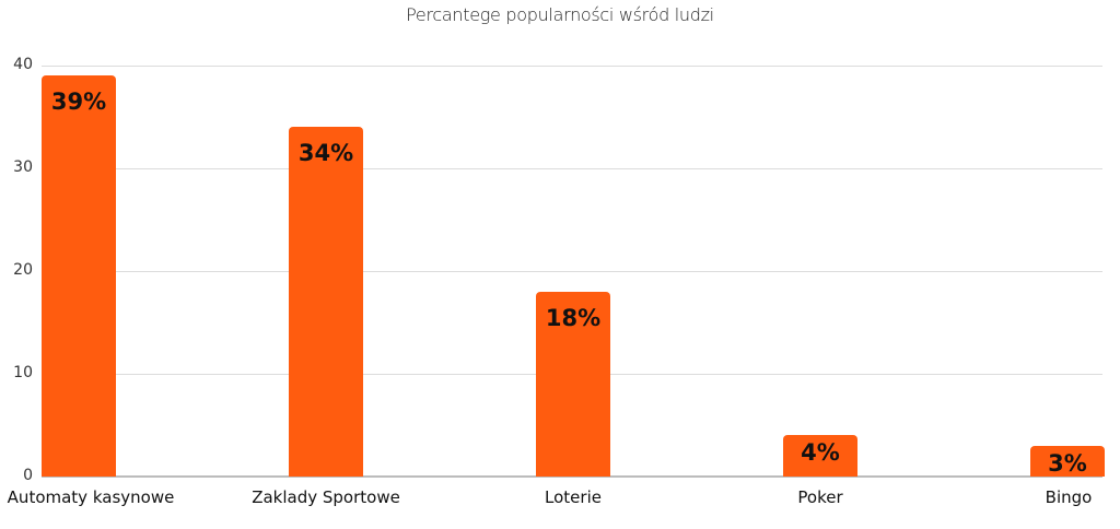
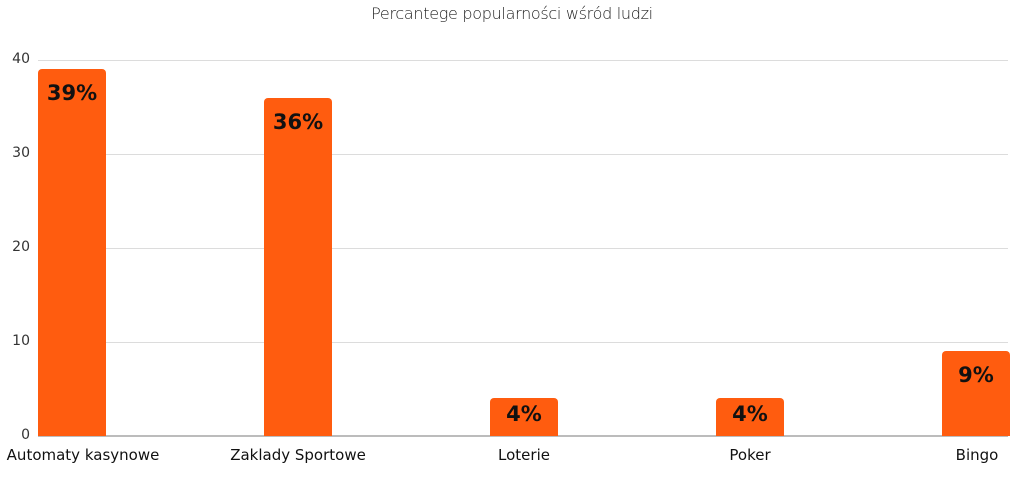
Zaklady Sportowe: 34% -> 36%
Loterie: 18% -> 4%
Bingo: 3% -> 9%
